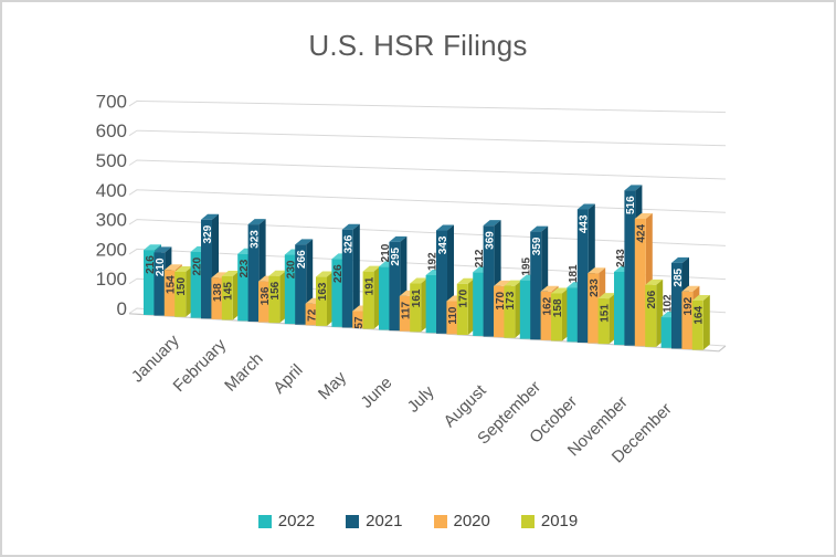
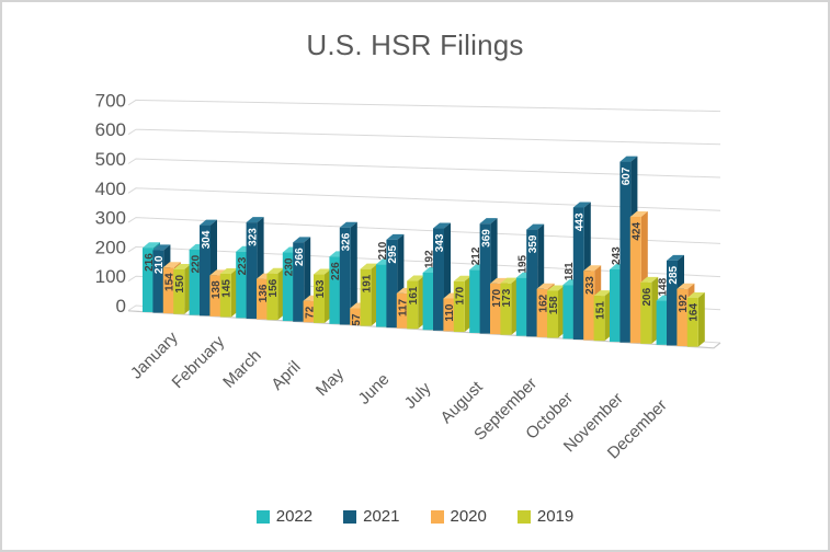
2021/February: 329 -> 304
2021/November: 516 -> 607
2022/December: 102 -> 148
